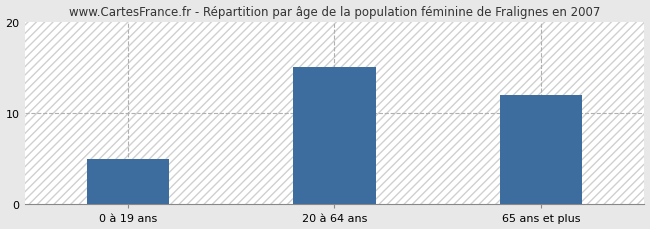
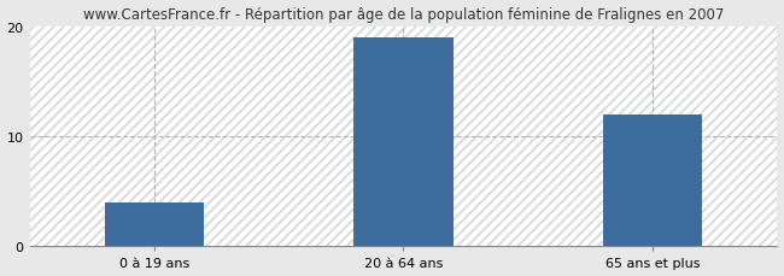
0 à 19 ans: 5 -> 4
20 à 64 ans: 15 -> 19
